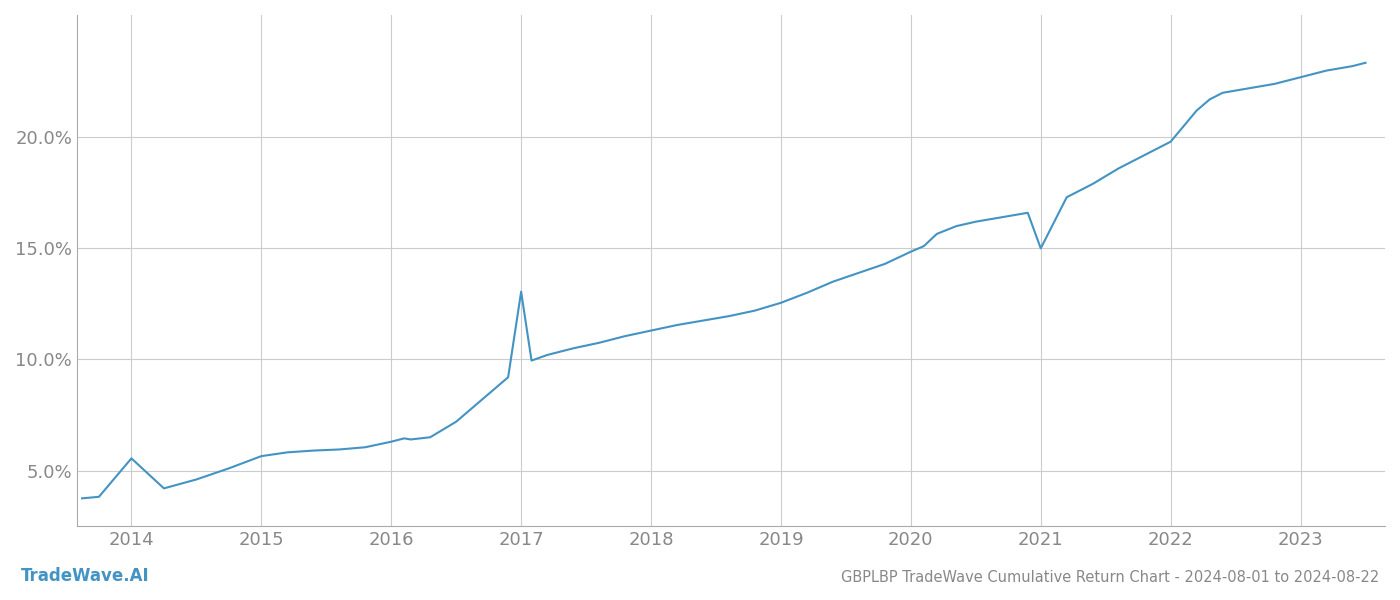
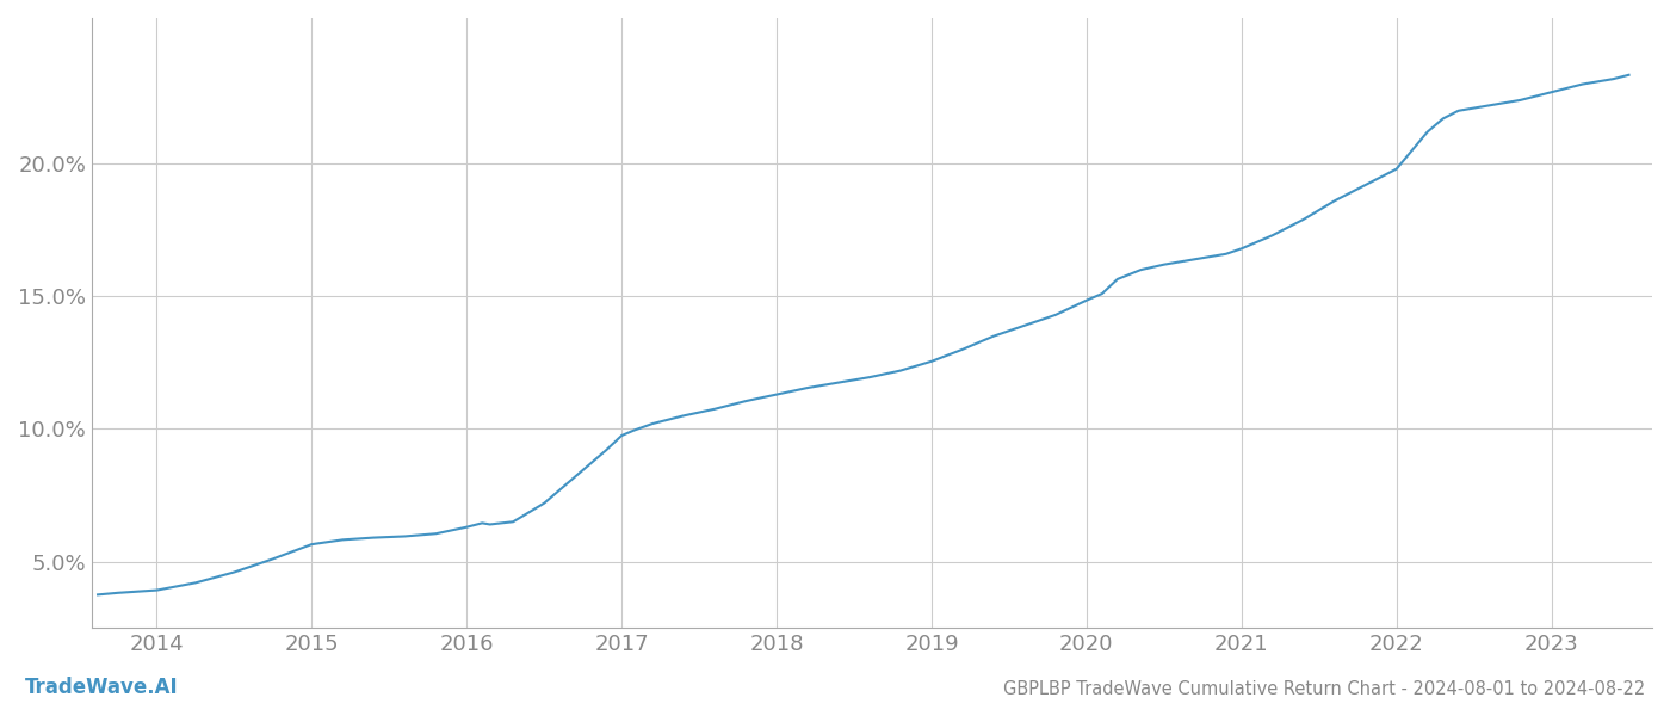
2014: 5.55% -> 3.92%
2017: 13.05% -> 9.75%
2021: 15.00% -> 16.80%
